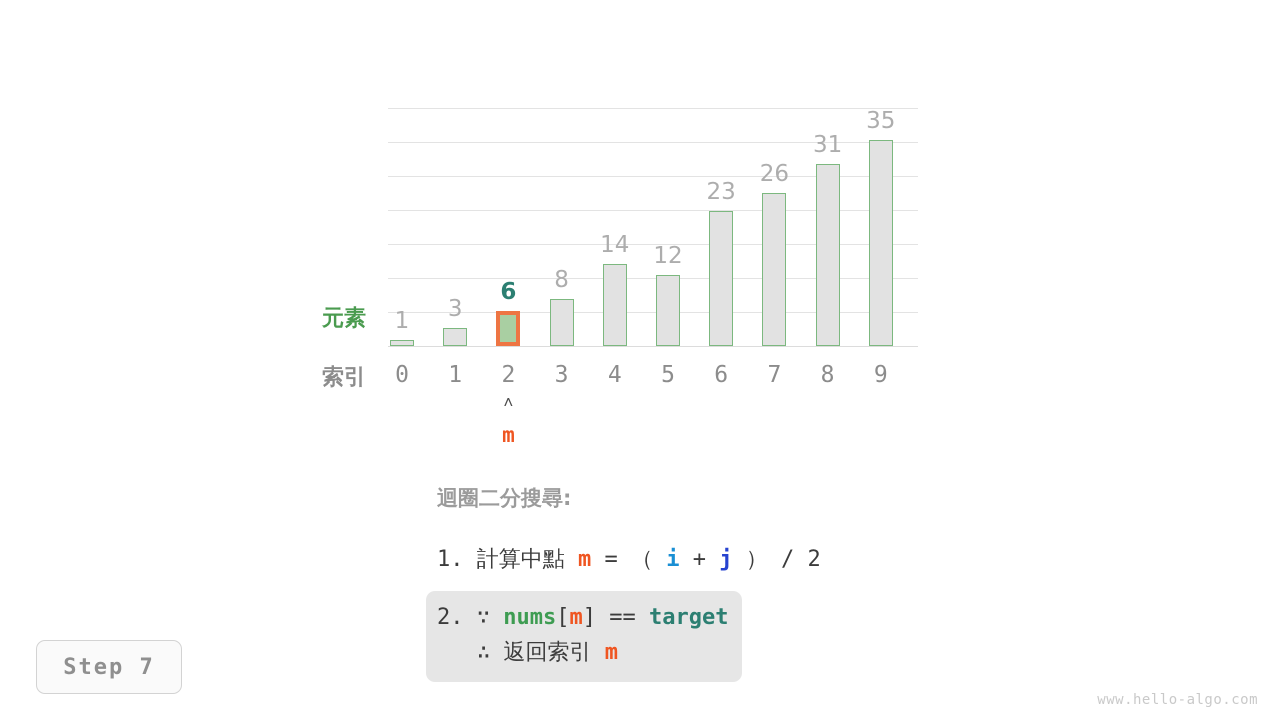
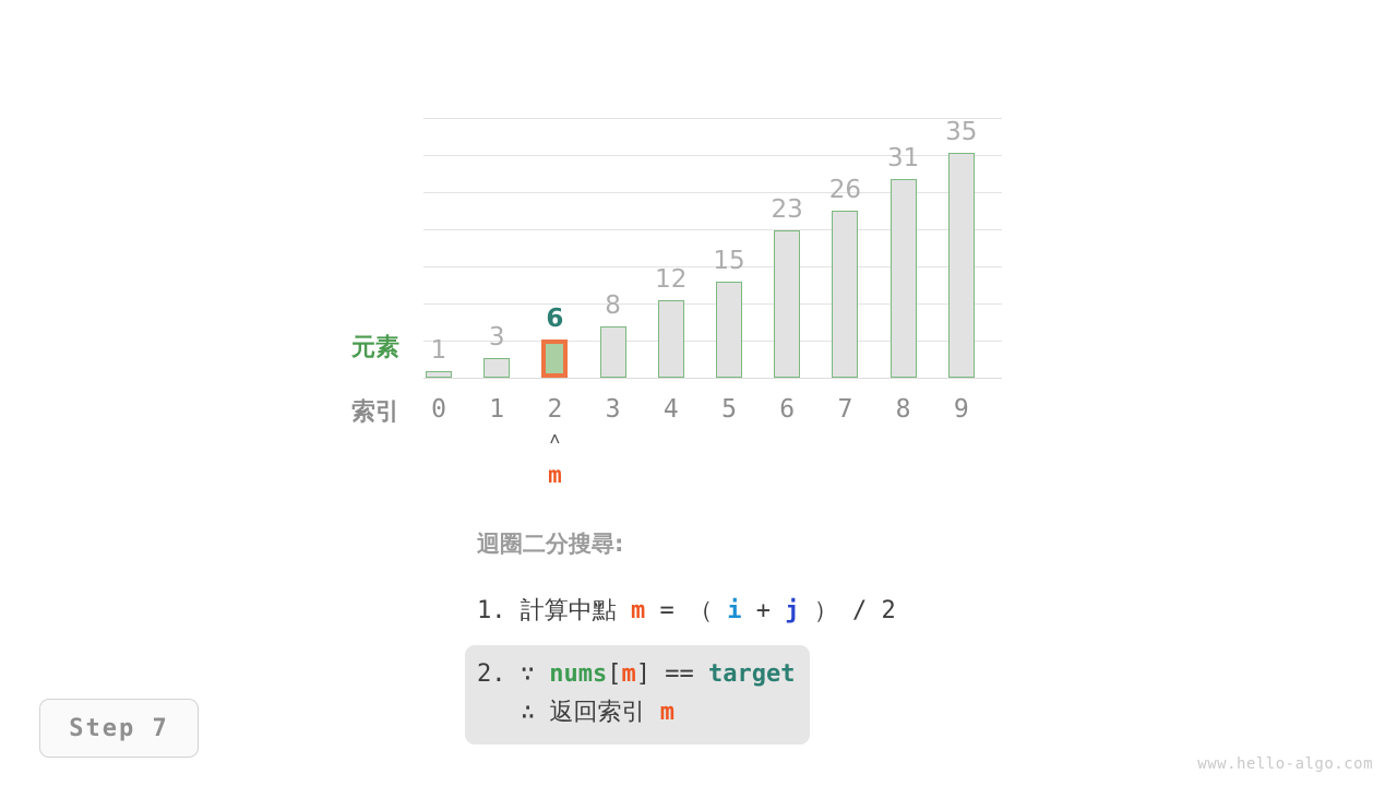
4: 14 -> 12
5: 12 -> 15
